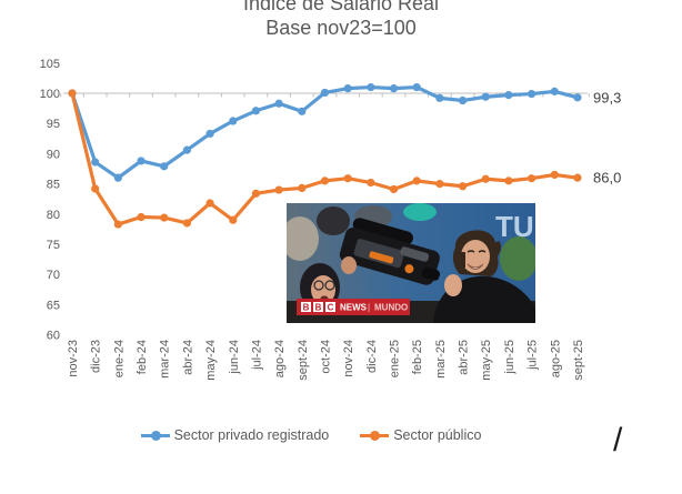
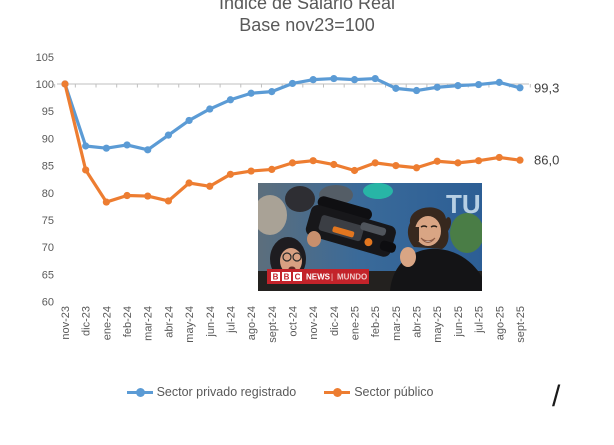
Sector privado registrado/ene-24: 86 -> 88
Sector público/jun-24: 79 -> 81
Sector privado registrado/sept-24: 97 -> 99
